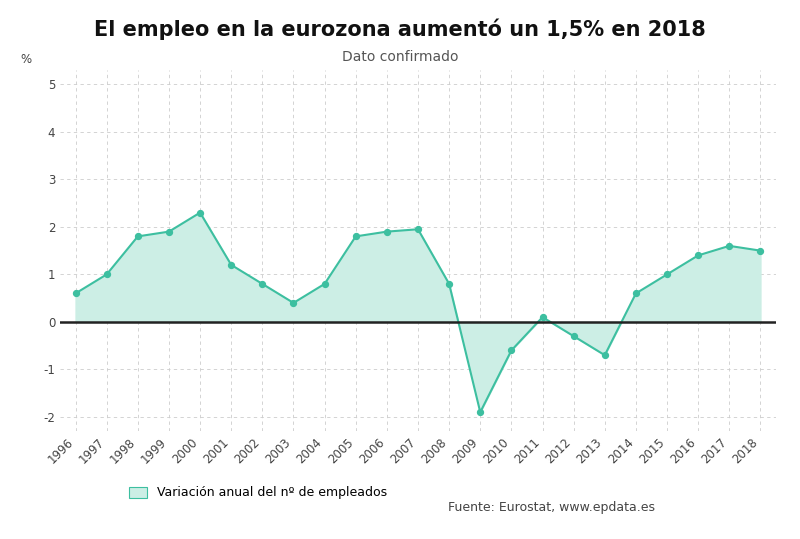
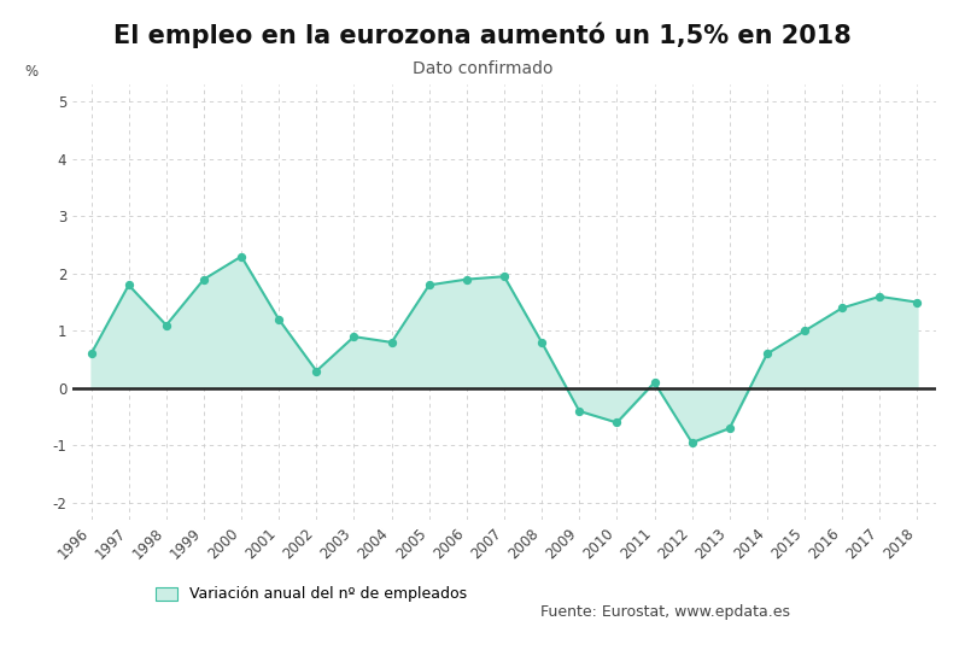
1997: 1.00 -> 1.80
1998: 1.80 -> 1.10
2002: 0.80 -> 0.30
2003: 0.40 -> 0.90
2009: -1.90 -> -0.40
2012: -0.30 -> -0.95
